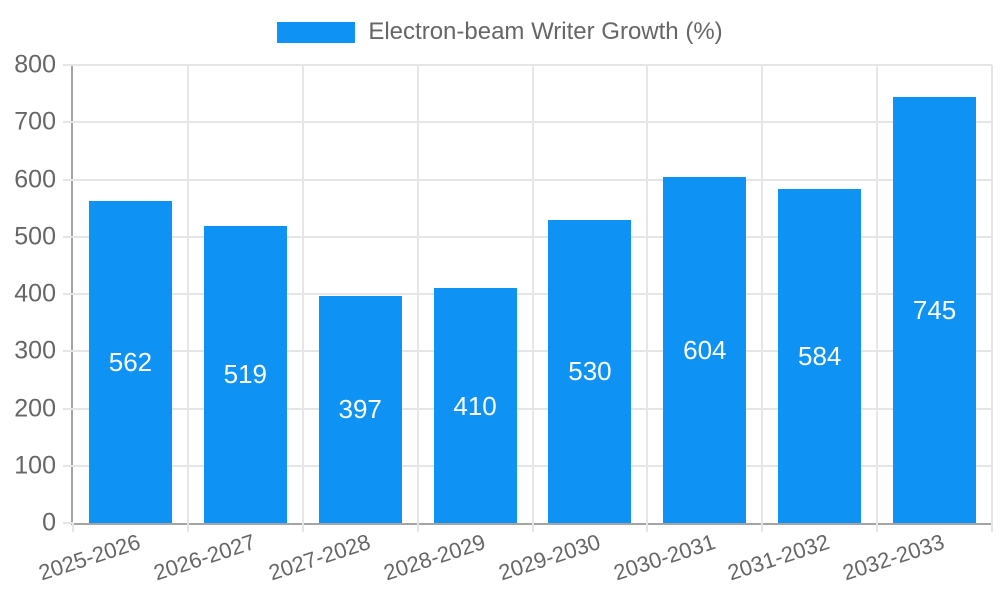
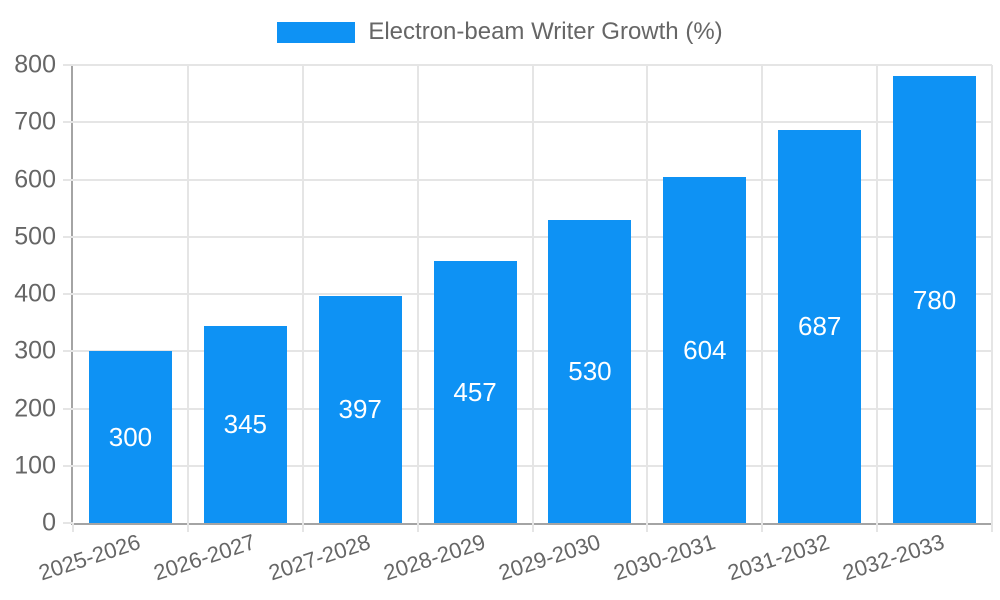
2025-2026: 562 -> 300
2026-2027: 519 -> 345
2028-2029: 410 -> 457
2031-2032: 584 -> 687
2032-2033: 745 -> 780
